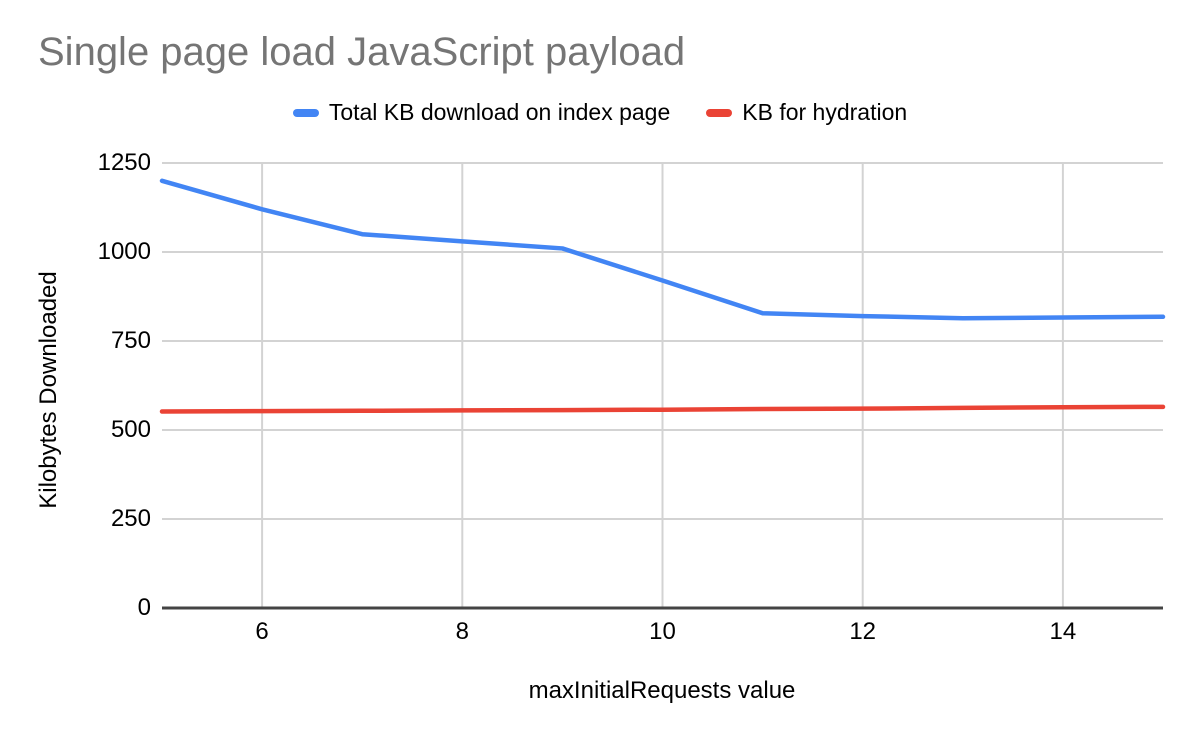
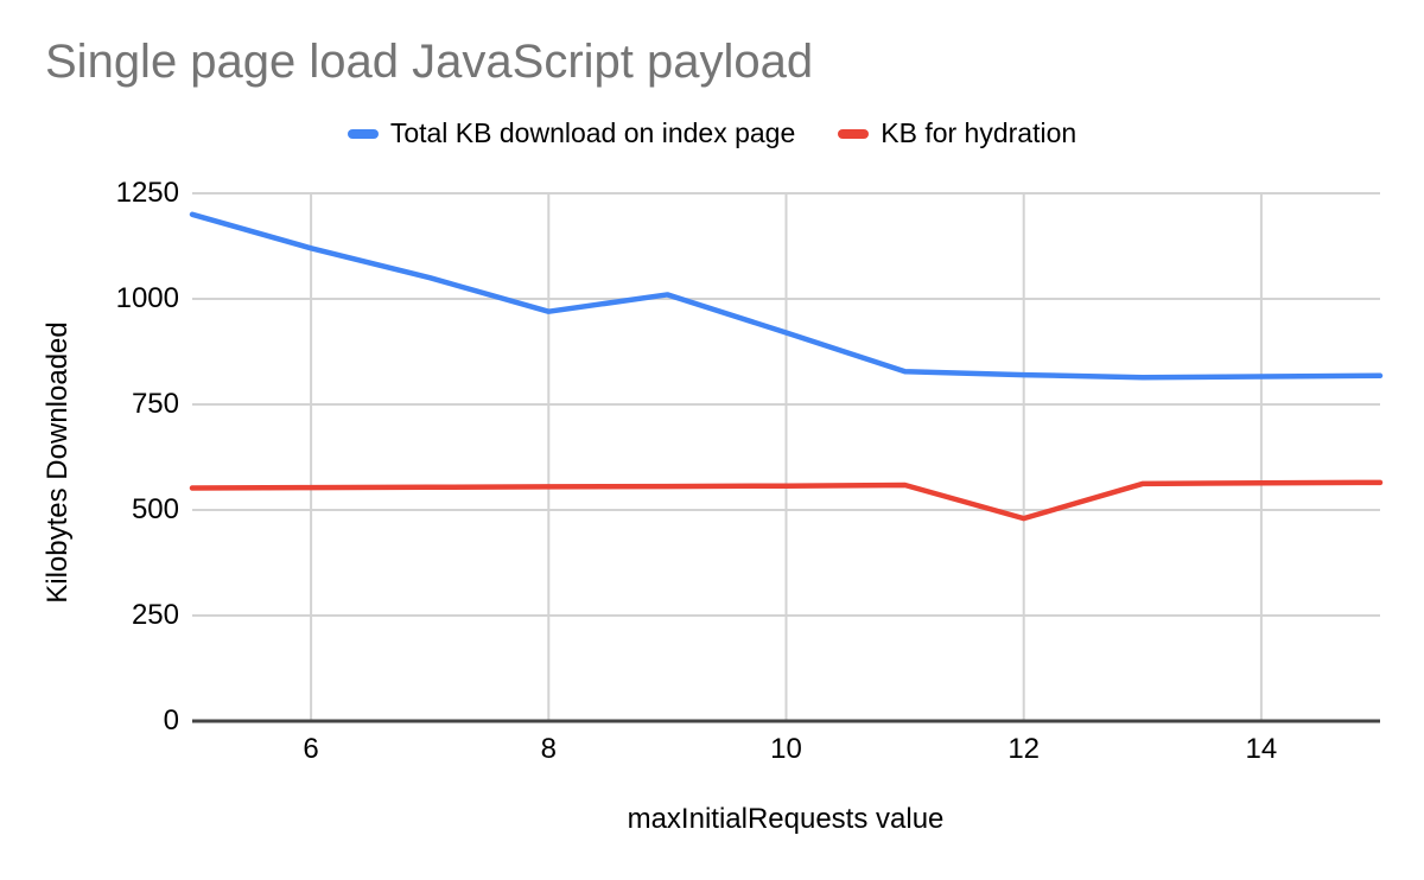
Total KB download on index page/8: 1030 -> 970
KB for hydration/12: 560 -> 480
